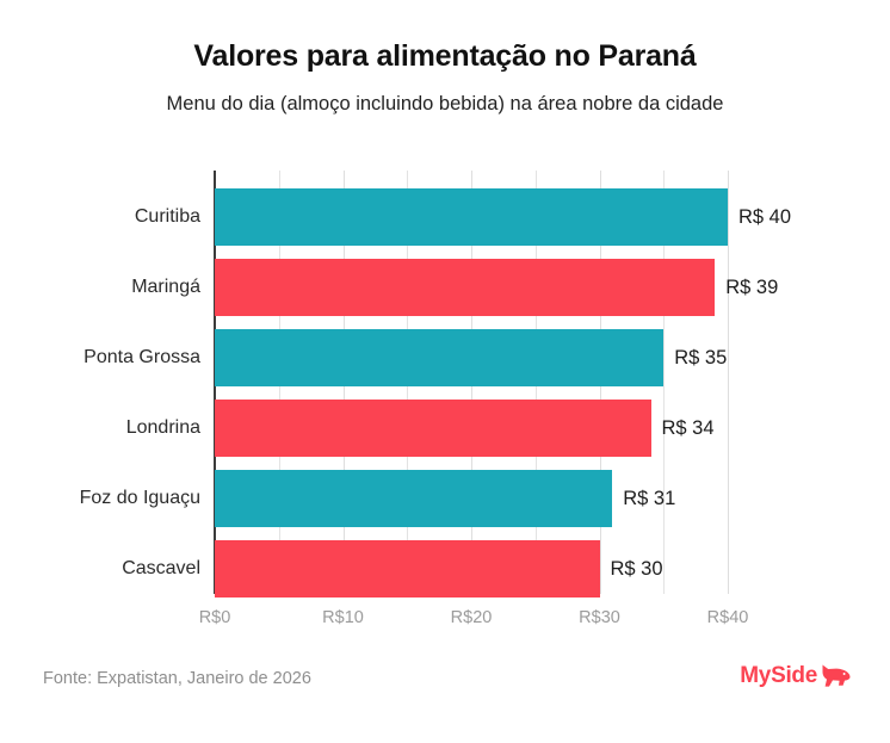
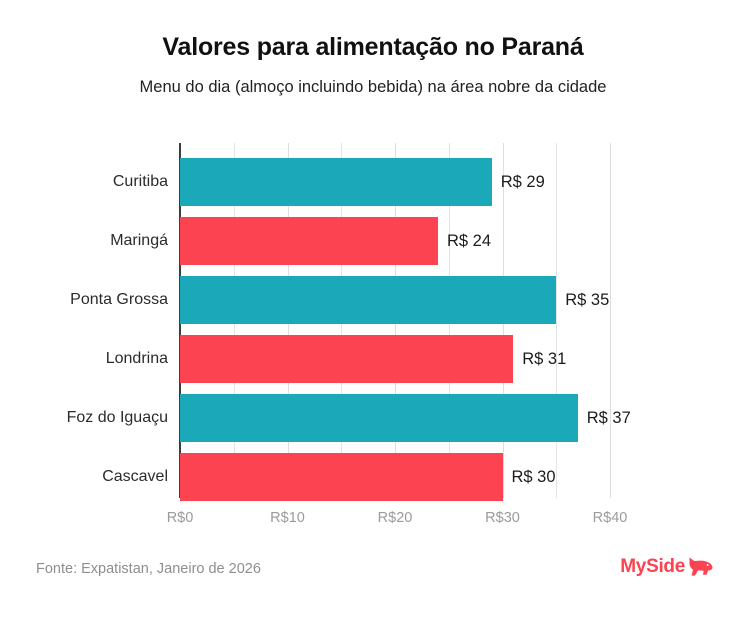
Curitiba: 40 -> 29
Maringá: 39 -> 24
Londrina: 34 -> 31
Foz do Iguaçu: 31 -> 37
